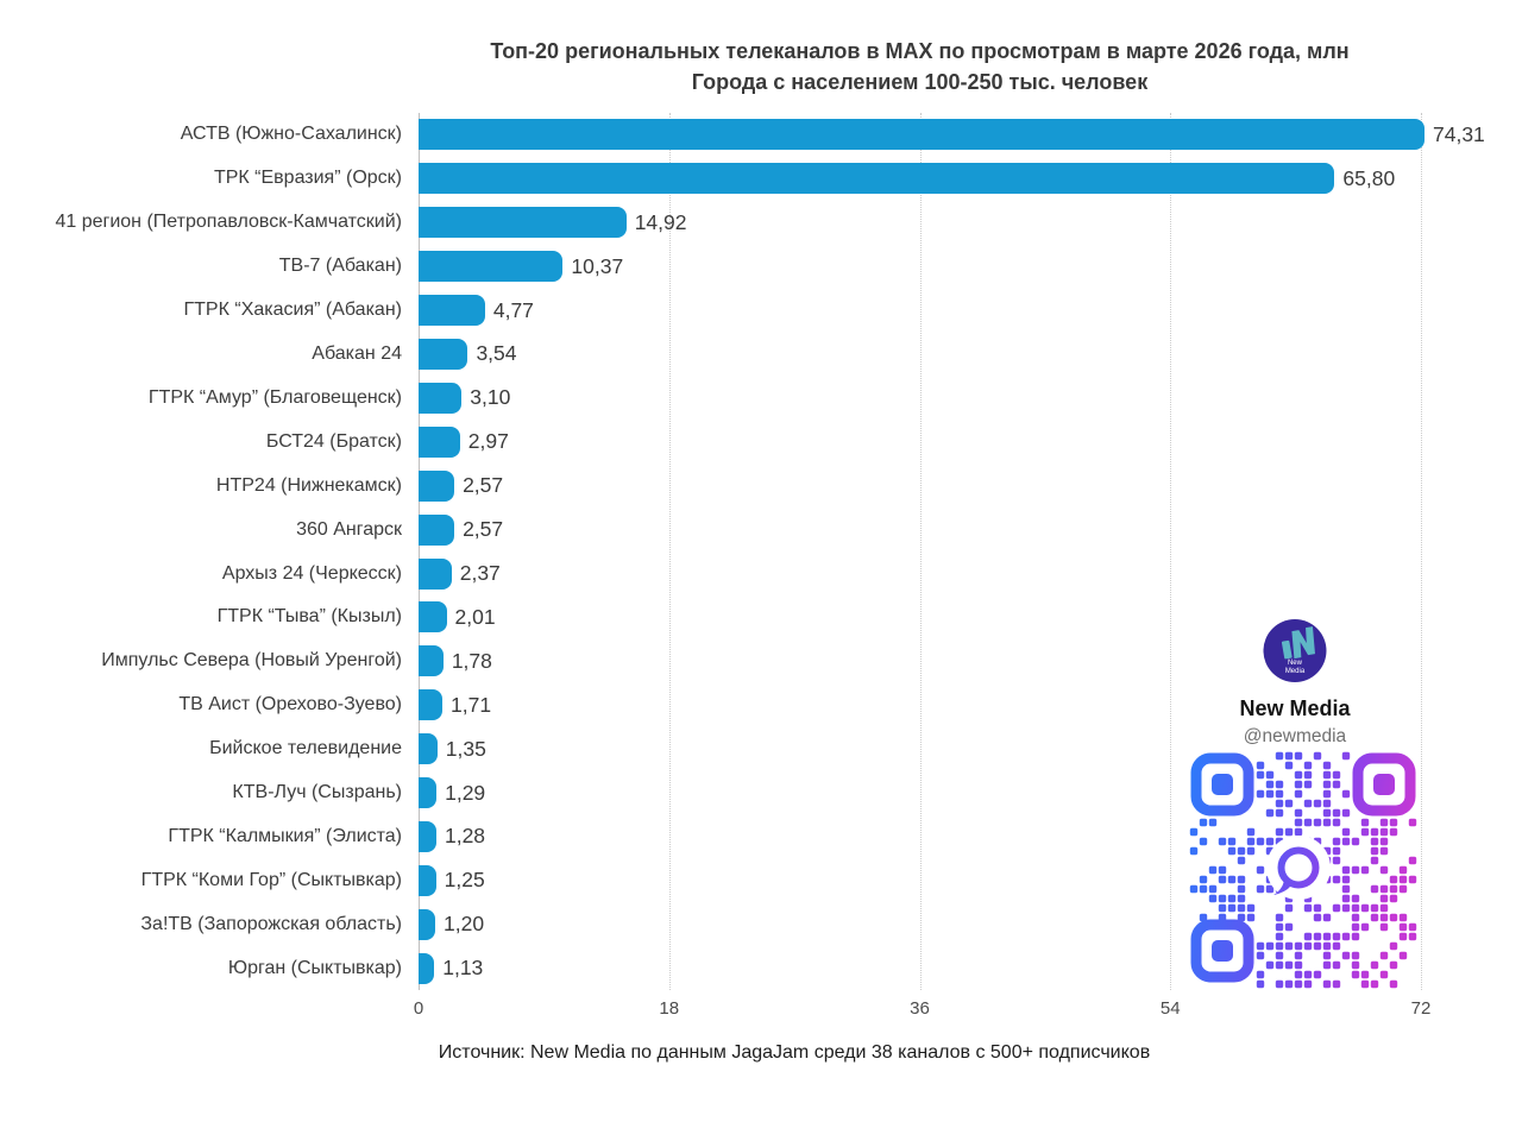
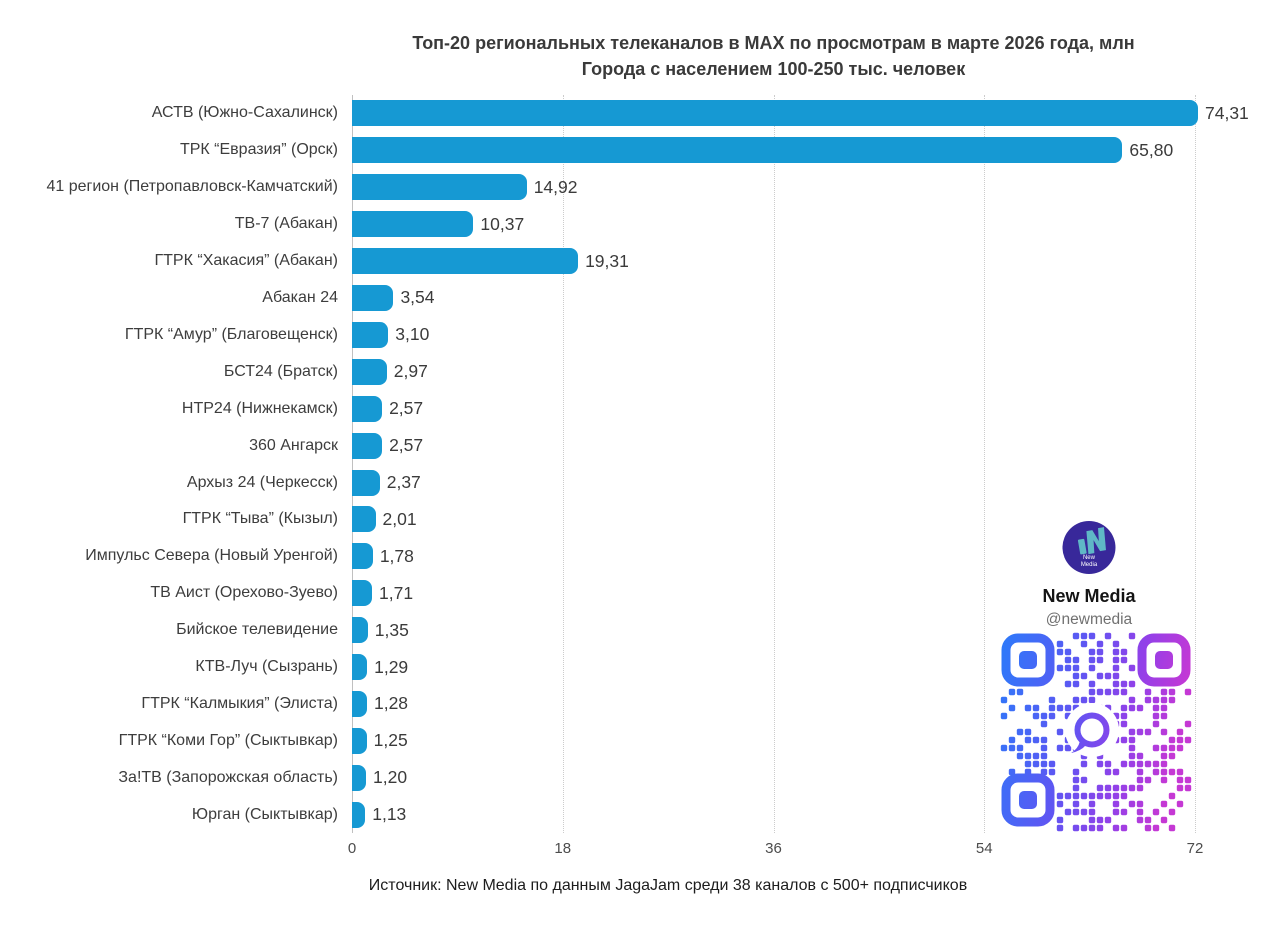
ГТРК “Хакасия” (Абакан): 4,77 -> 19,31
